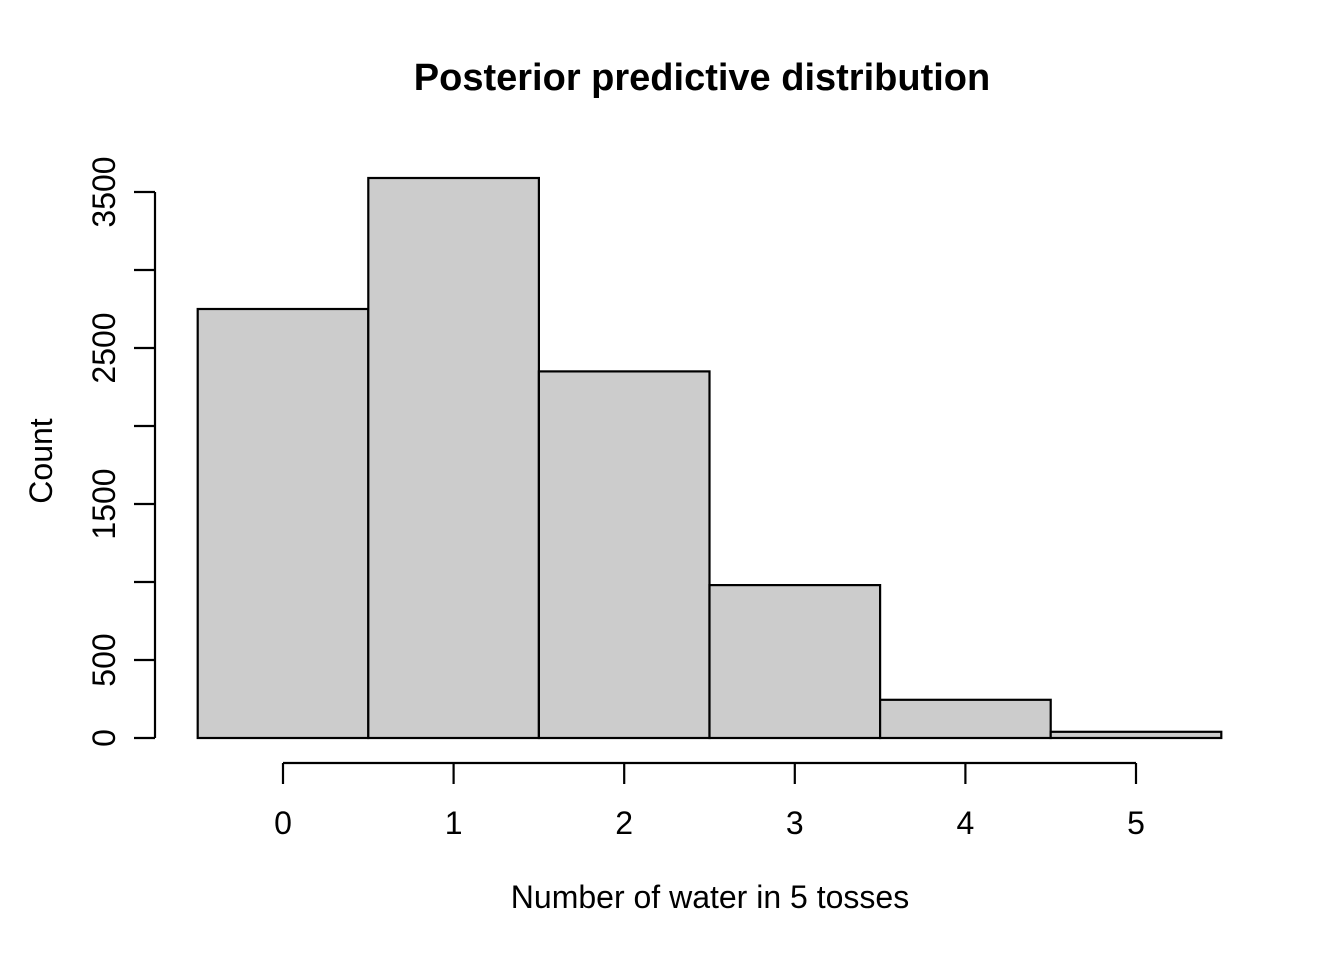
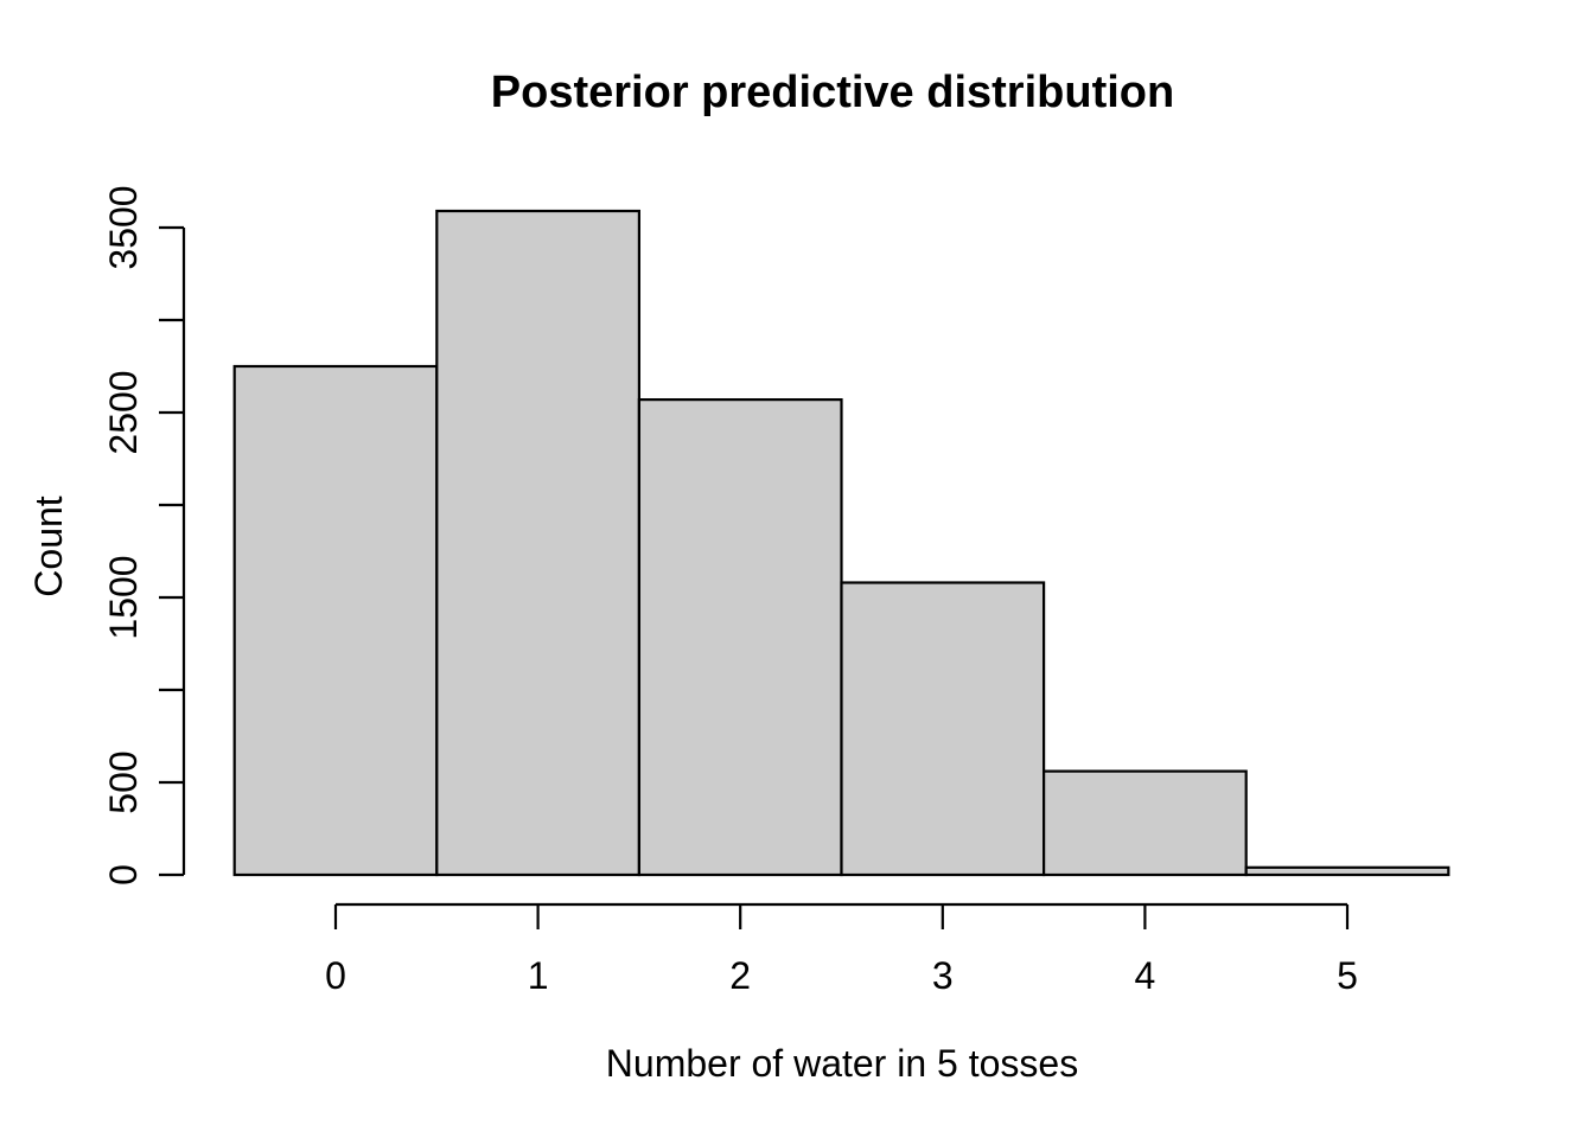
2: 2350 -> 2570
3: 980 -> 1580
4: 240 -> 560
